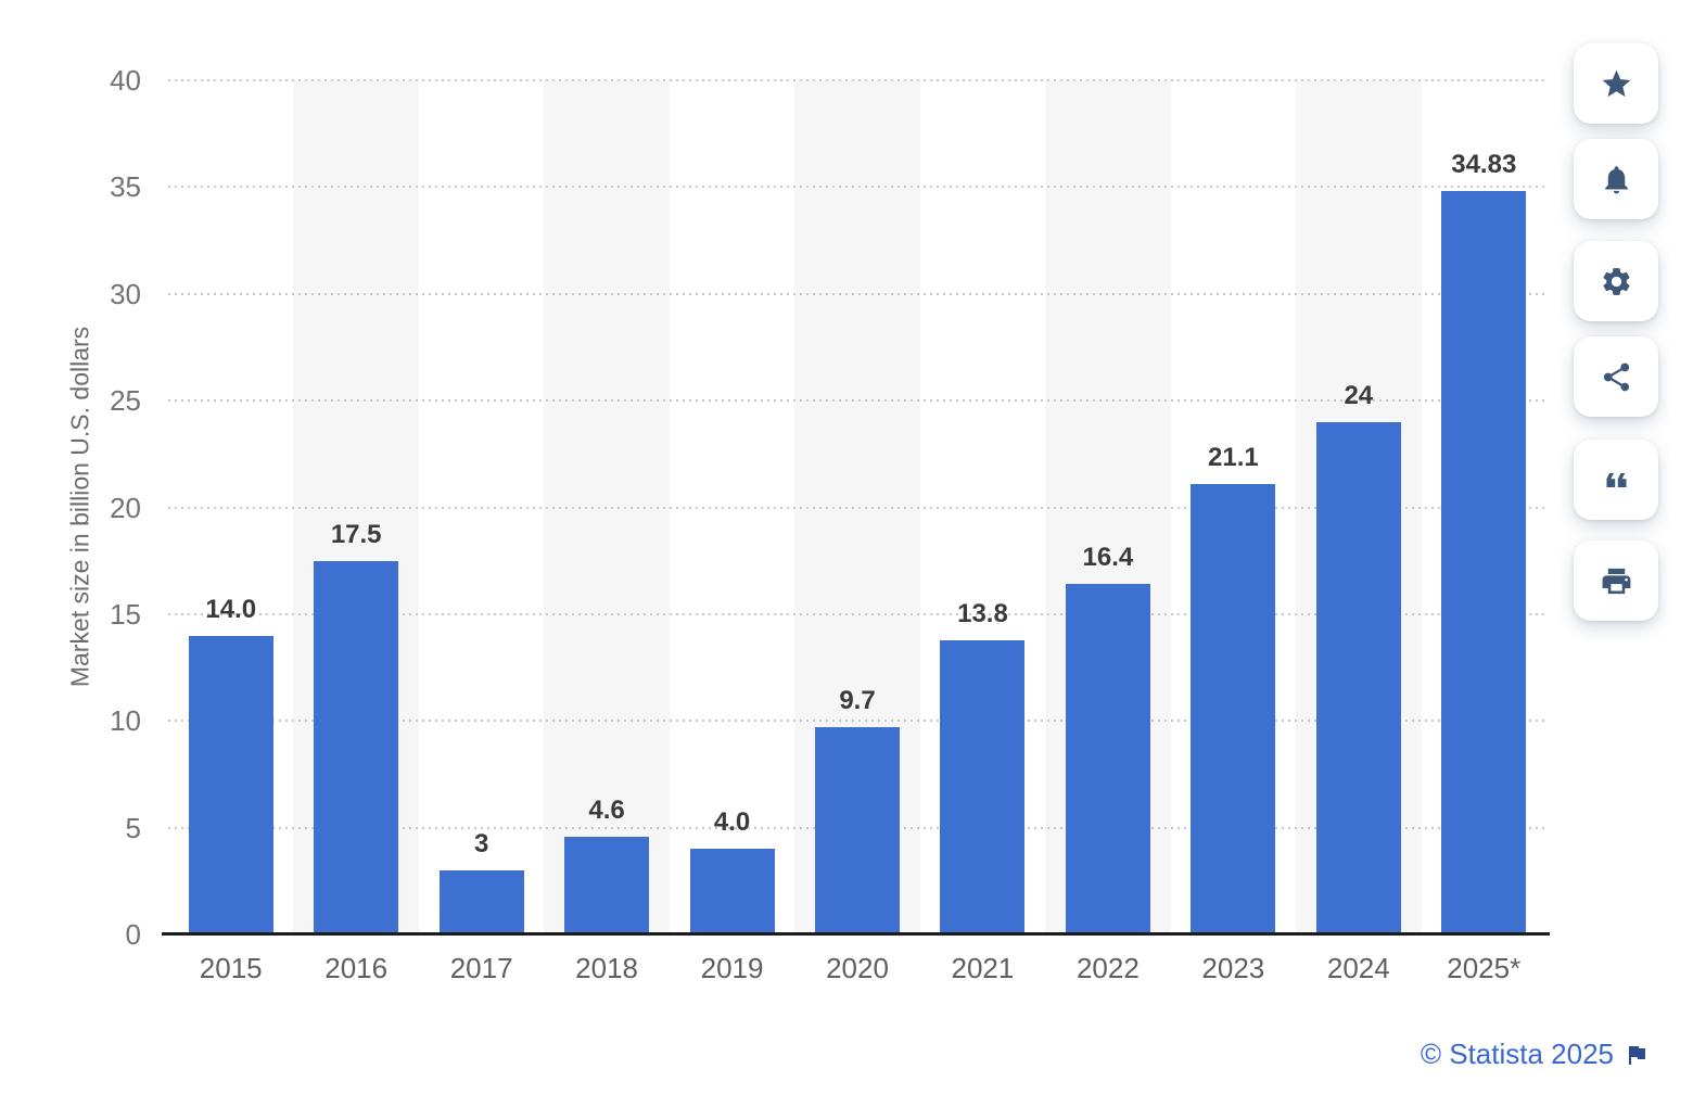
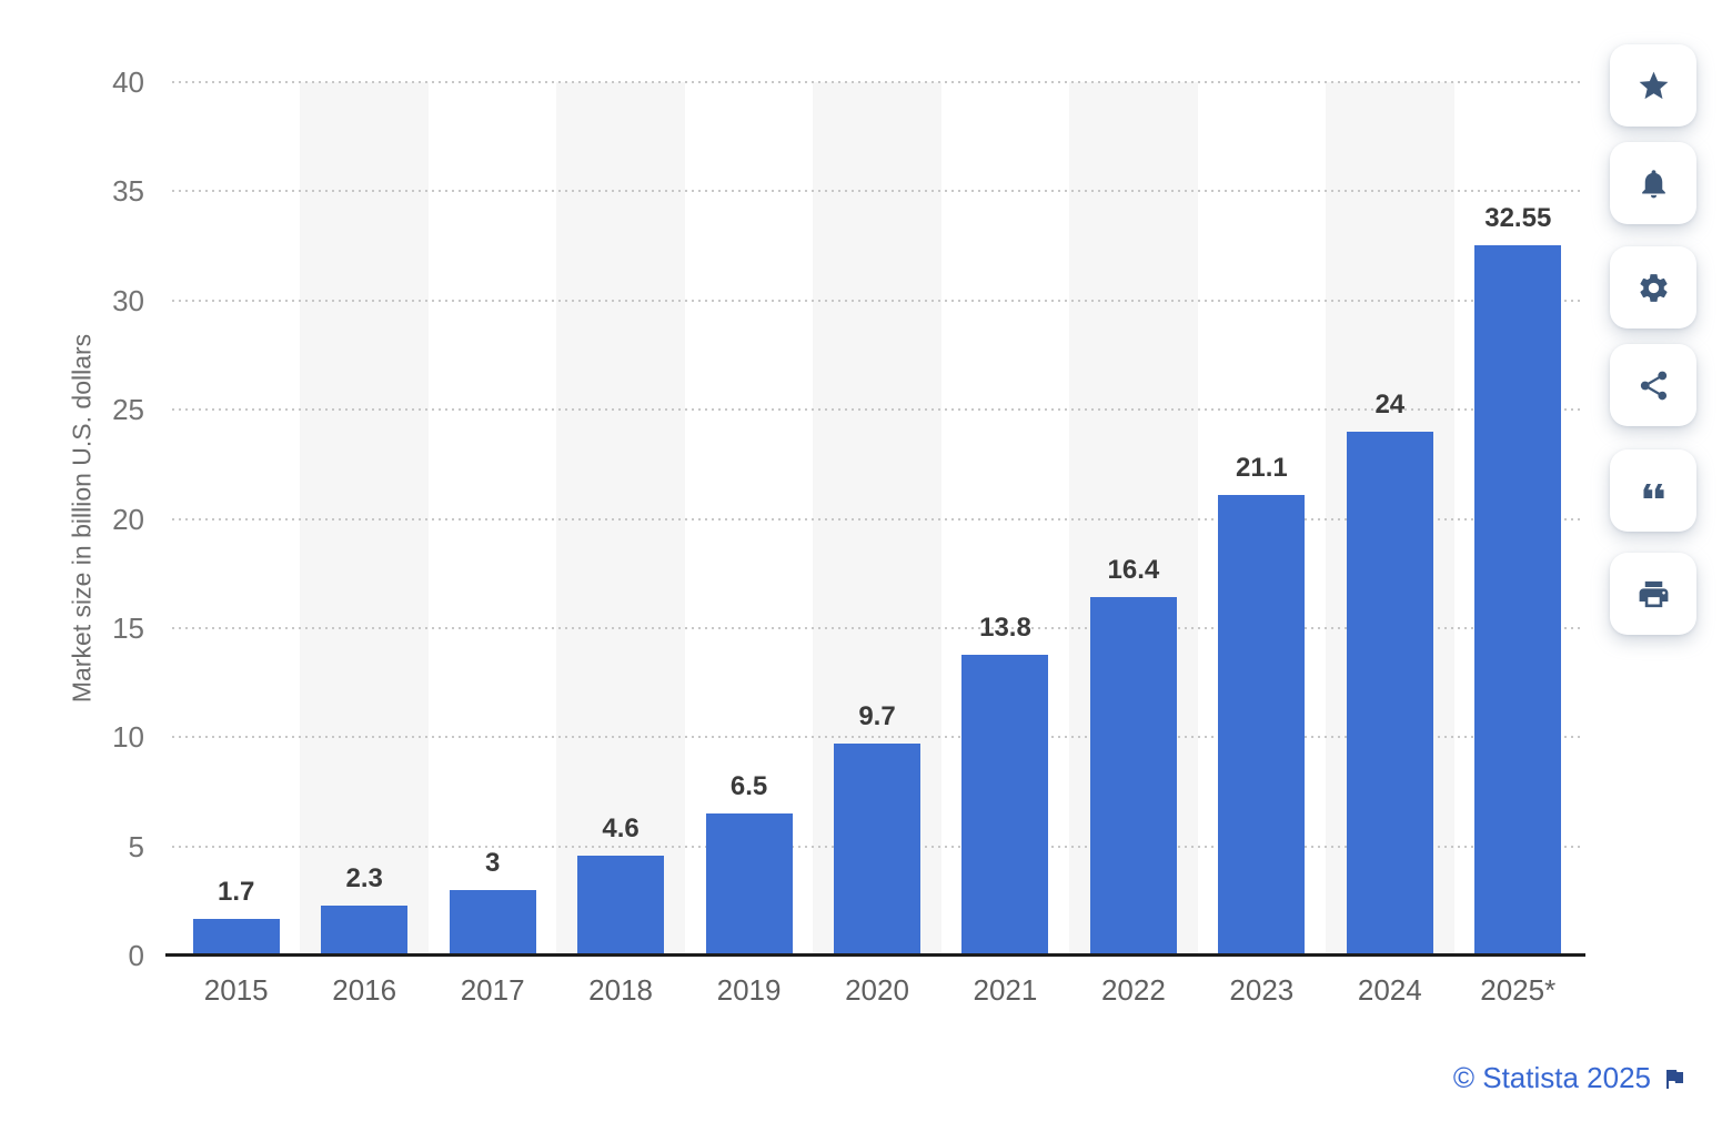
2015: 14.0 -> 1.7
2016: 17.5 -> 2.3
2019: 4.0 -> 6.5
2025*: 34.83 -> 32.55
